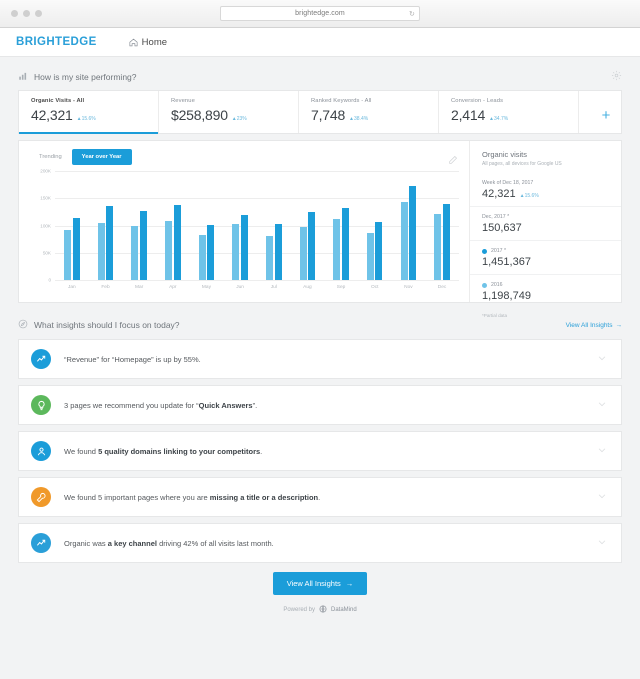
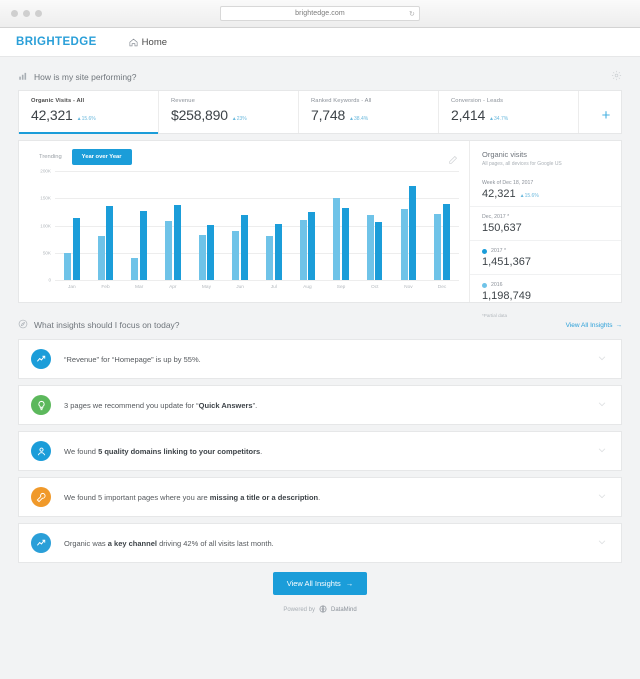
2016/Jan: 90K -> 50K
2016/Feb: 100K -> 80K
2016/Mar: 100K -> 40K
2016/Jun: 100K -> 90K
2016/Aug: 100K -> 110K
2016/Sep: 110K -> 150K
2016/Oct: 90K -> 120K
2016/Nov: 140K -> 130K
